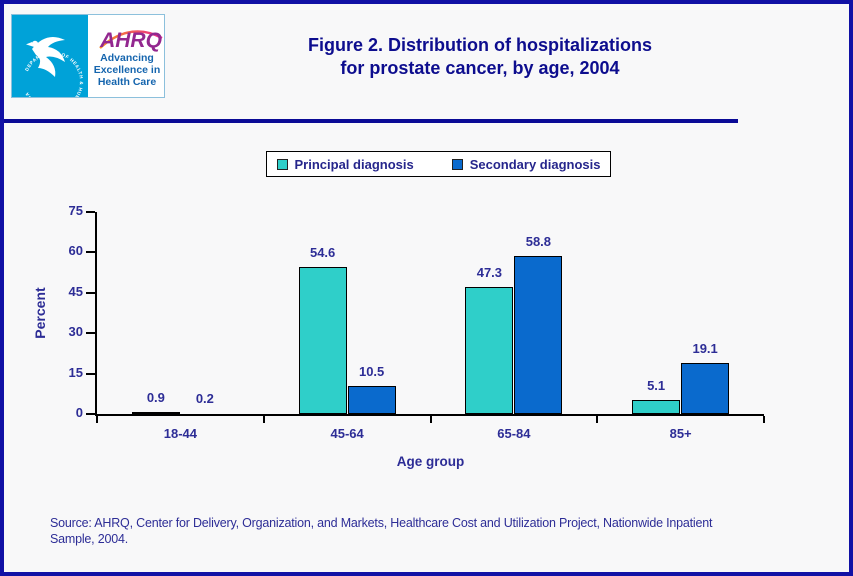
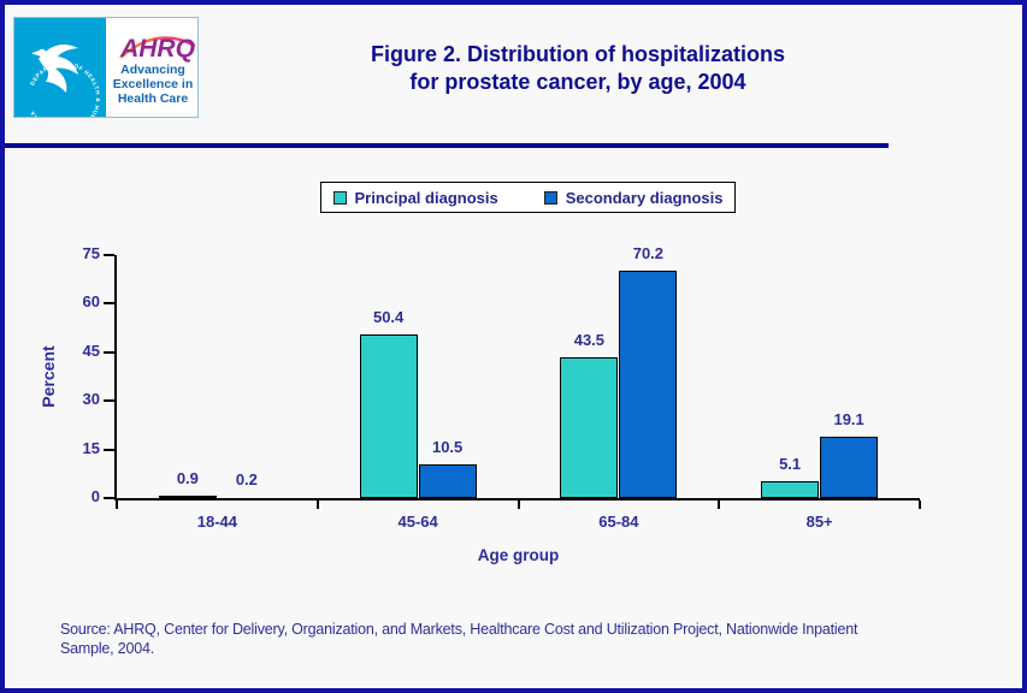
Principal diagnosis/45-64: 54.6 -> 50.4
Principal diagnosis/65-84: 47.3 -> 43.5
Secondary diagnosis/65-84: 58.8 -> 70.2
